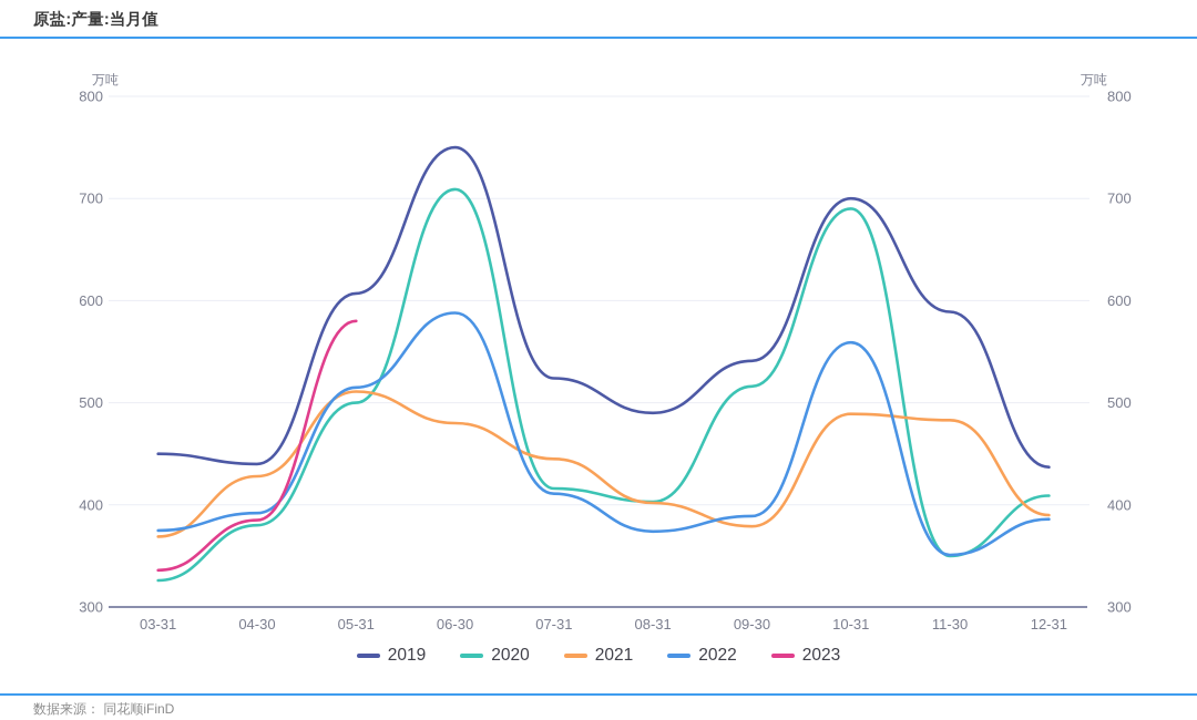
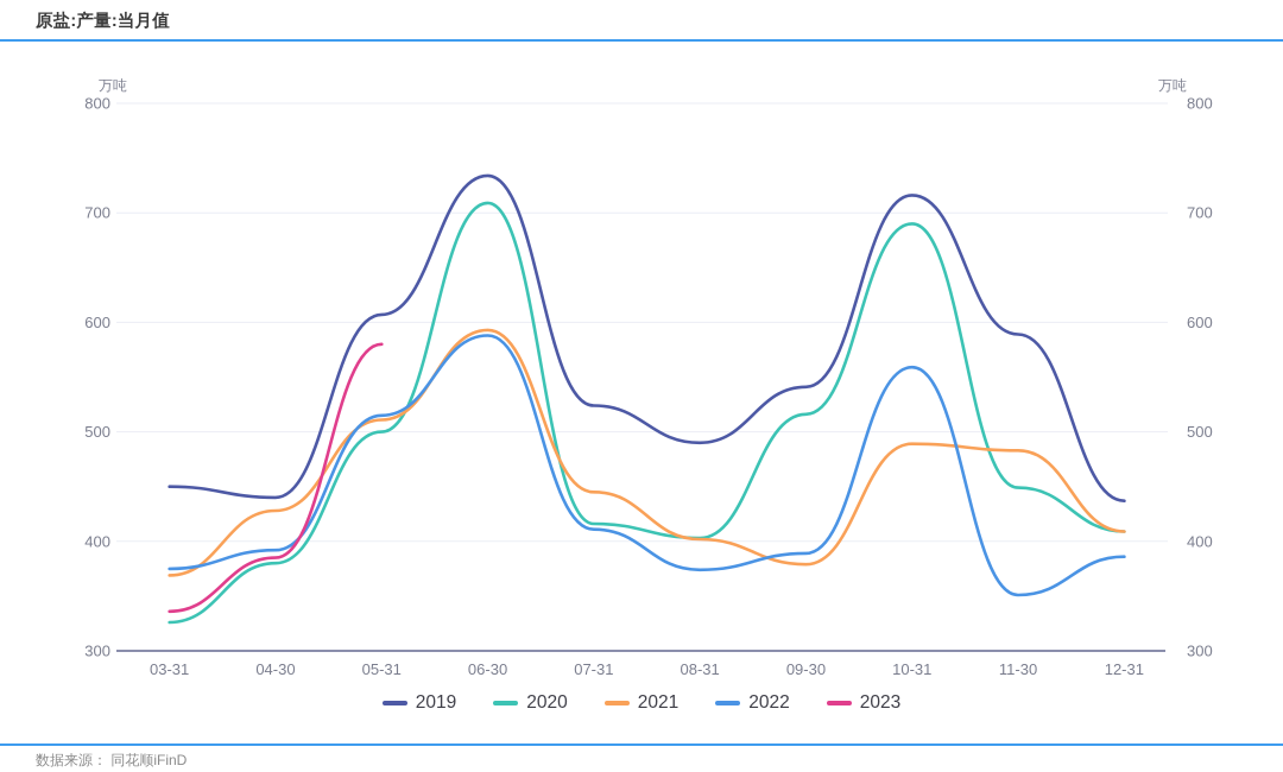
2019/06-30: 750 -> 730
2021/06-30: 480 -> 590
2019/10-31: 700 -> 720
2020/11-30: 350 -> 450
2021/12-31: 390 -> 410
